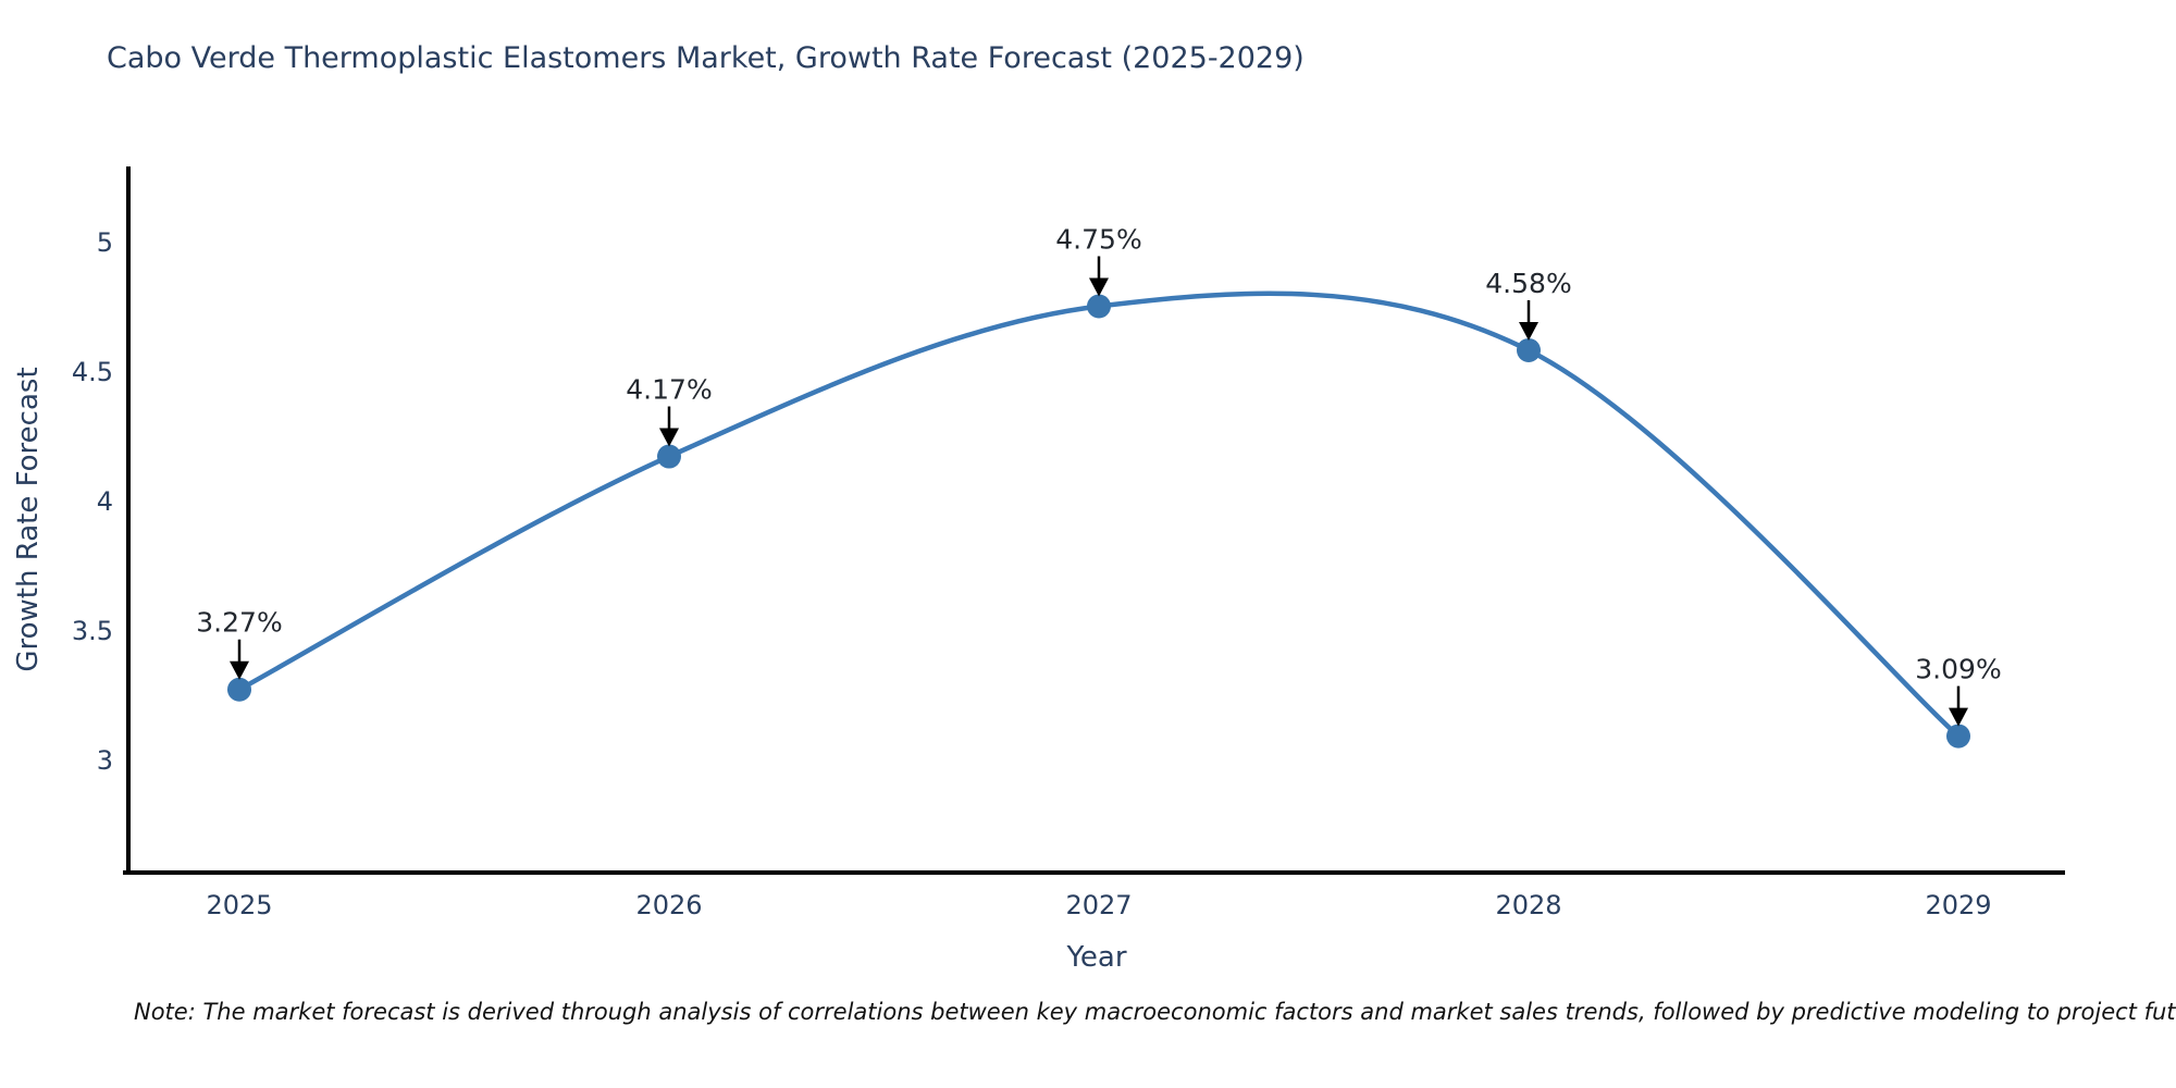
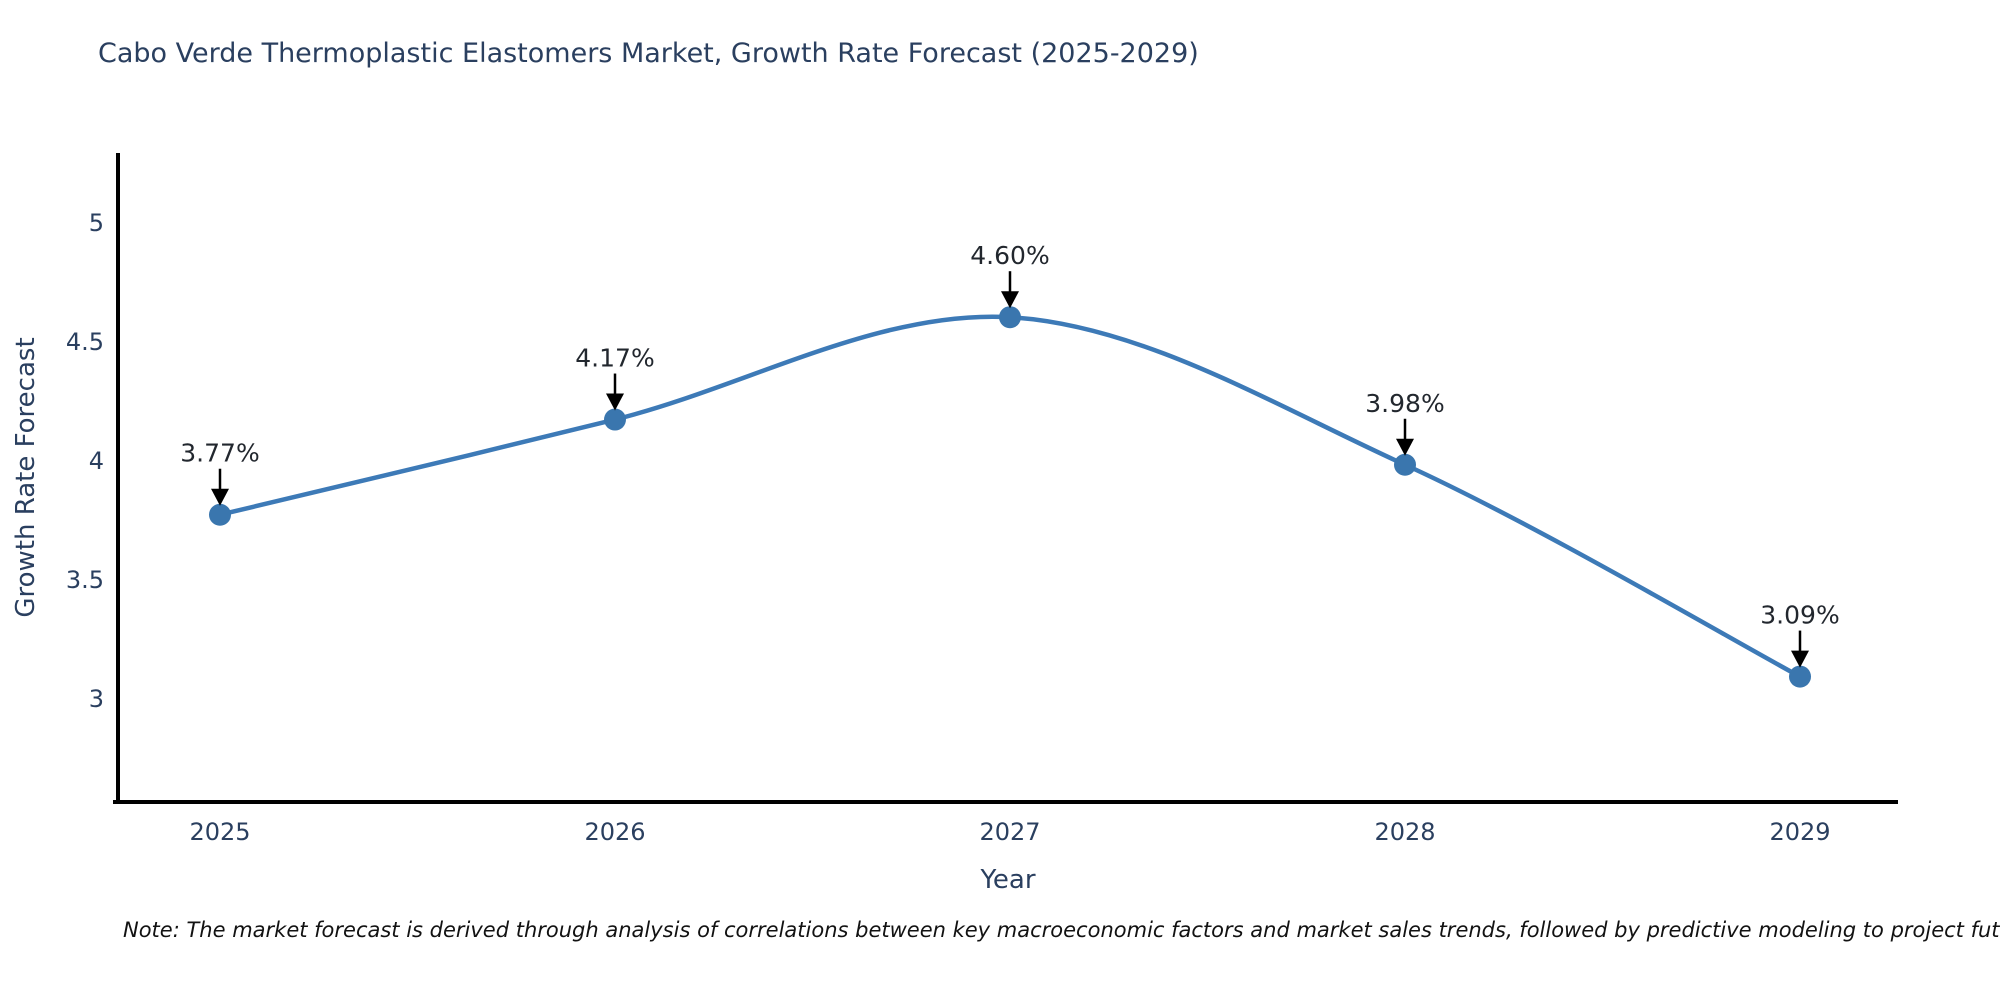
2025: 3.27% -> 3.77%
2027: 4.75% -> 4.60%
2028: 4.58% -> 3.98%
